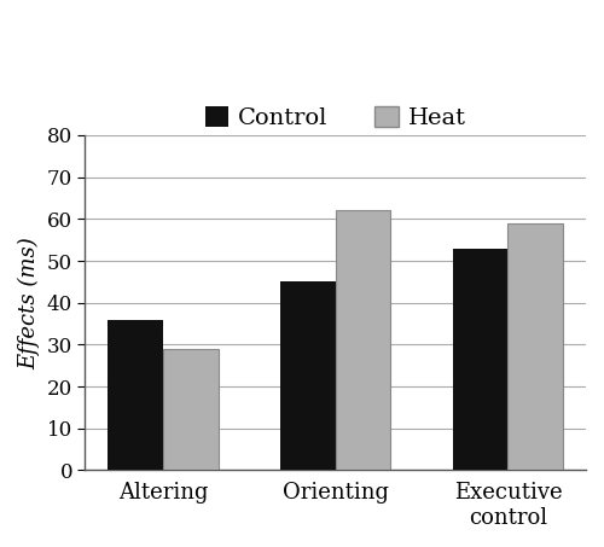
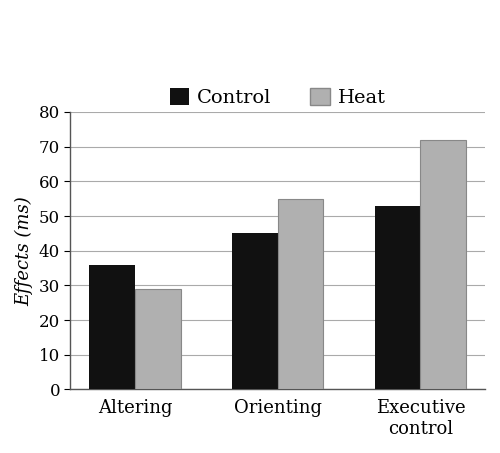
Heat/Orienting: 62 -> 55
Heat/Executive control: 59 -> 72
